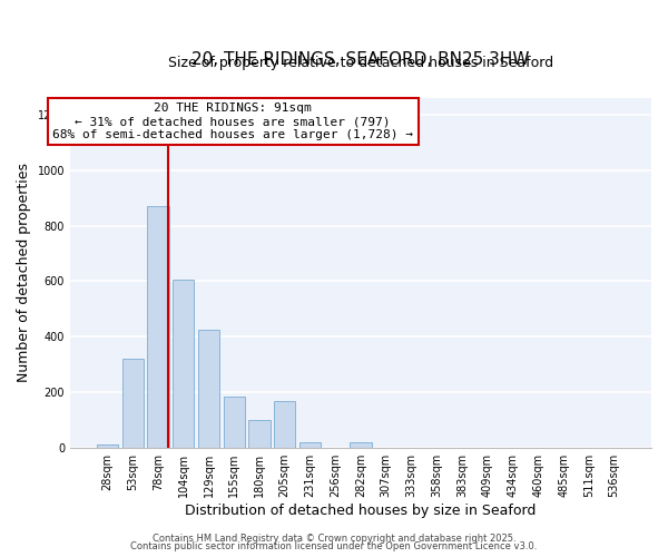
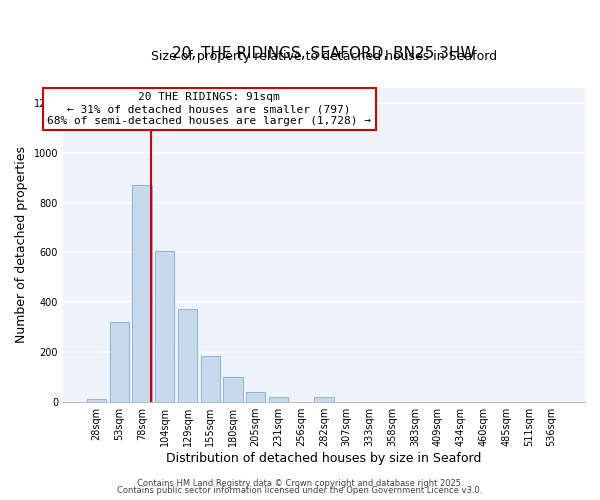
129sqm: 425 -> 375
205sqm: 170 -> 42
